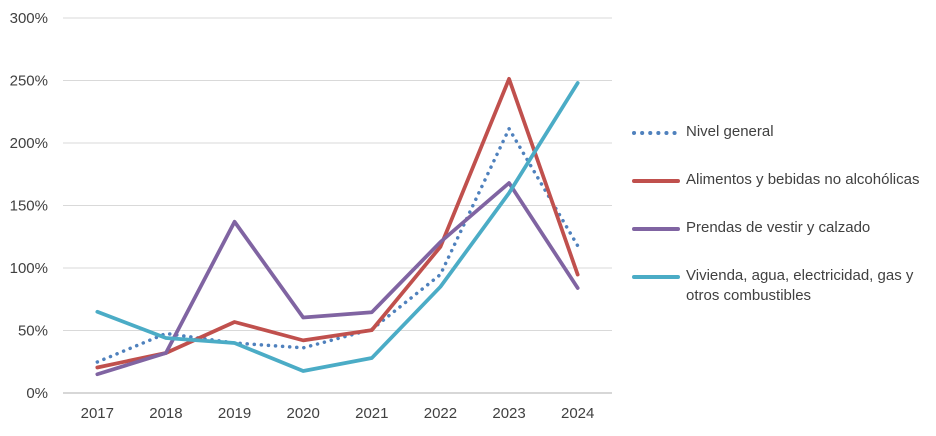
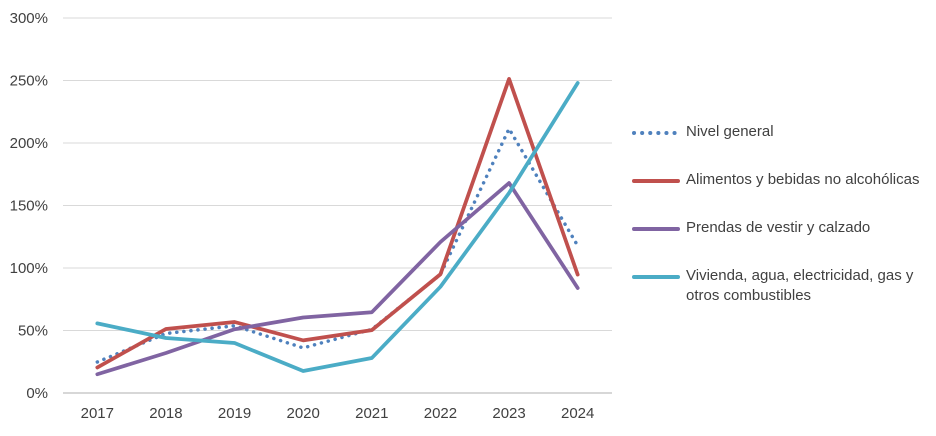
Vivienda, agua, electricidad, gas y otros combustibles/2017: 65% -> 56%
Alimentos y bebidas no alcohólicas/2018: 32% -> 51%
Nivel general/2019: 40% -> 54%
Prendas de vestir y calzado/2019: 137% -> 51%
Alimentos y bebidas no alcohólicas/2022: 117% -> 95%
